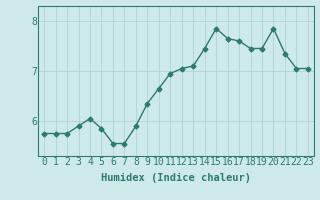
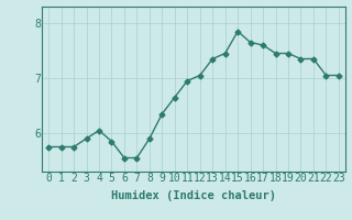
13: 7.10 -> 7.35
20: 7.85 -> 7.35
